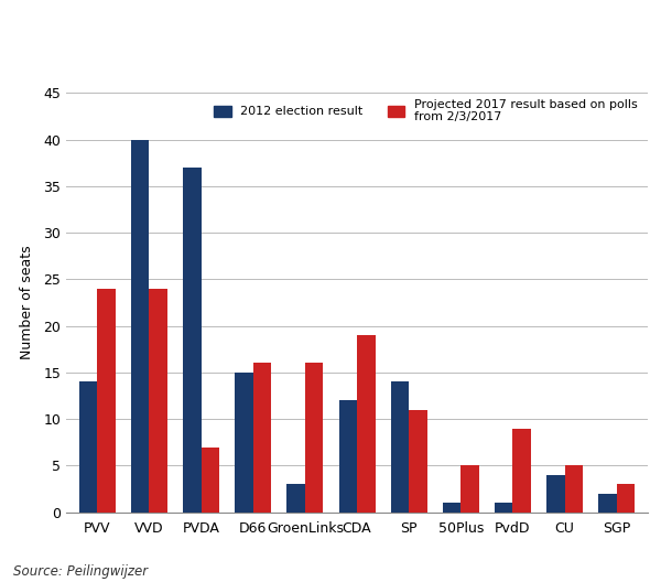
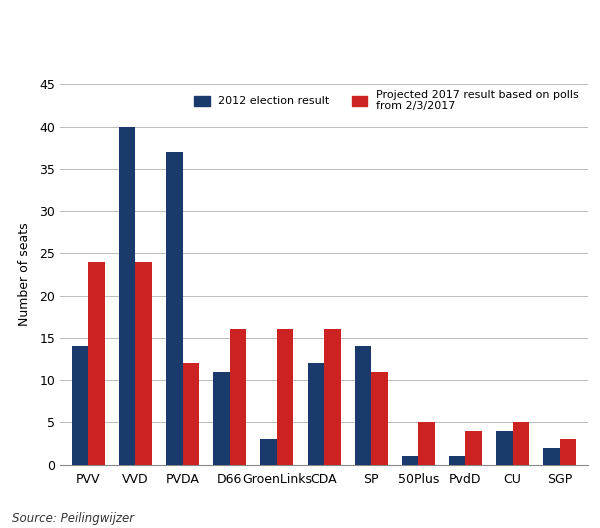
Projected 2017 result based on polls from 2/3/2017/PVDA: 7 -> 12
2012 election result/D66: 15 -> 11
Projected 2017 result based on polls from 2/3/2017/CDA: 19 -> 16
Projected 2017 result based on polls from 2/3/2017/PvdD: 9 -> 4
